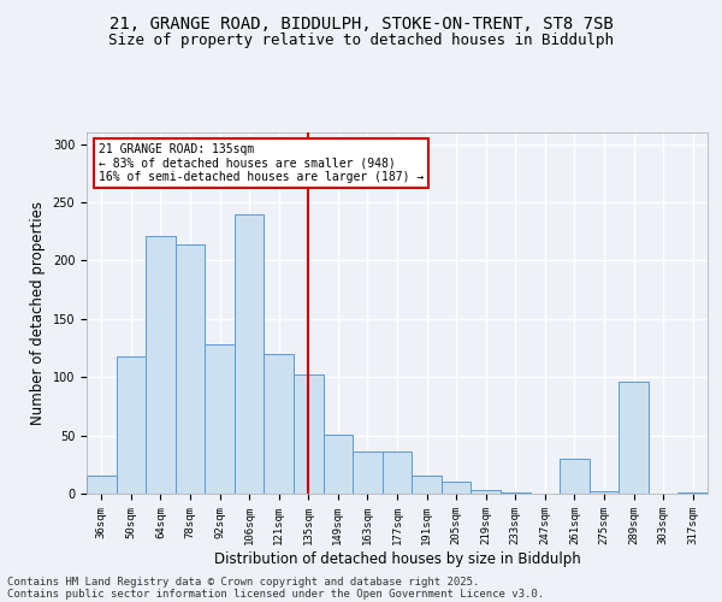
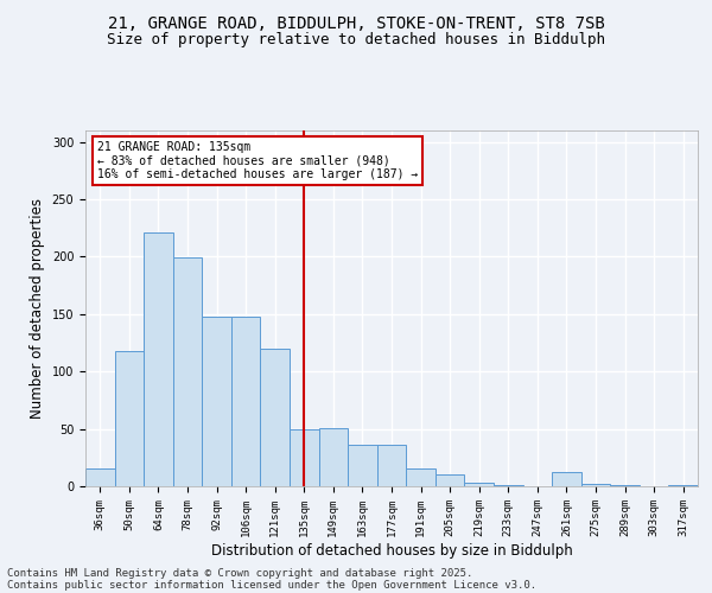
78sqm: 214 -> 199
92sqm: 128 -> 148
106sqm: 240 -> 148
135sqm: 102 -> 50
261sqm: 30 -> 12
289sqm: 96 -> 1
